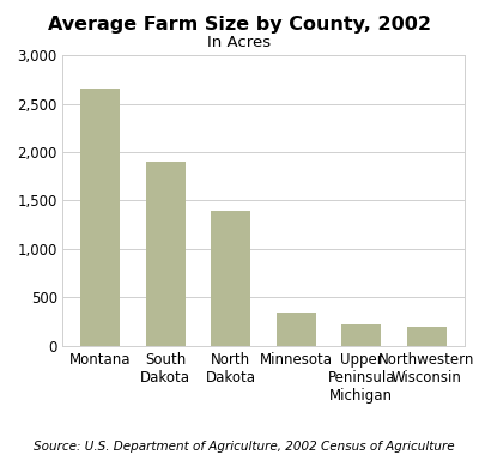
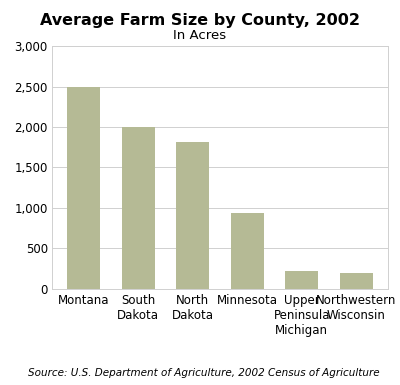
Montana: 2,650 -> 2,500
South Dakota: 1,900 -> 2,000
North Dakota: 1,390 -> 1,820
Minnesota: 340 -> 940
